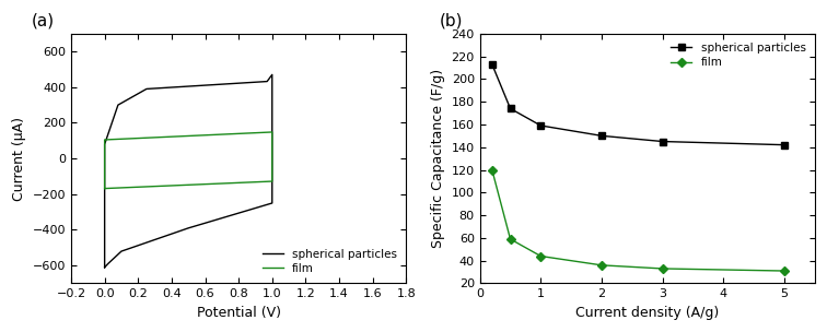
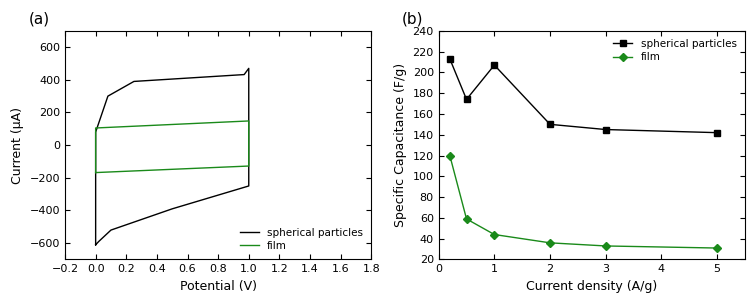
spherical particles/1: 159 -> 207
